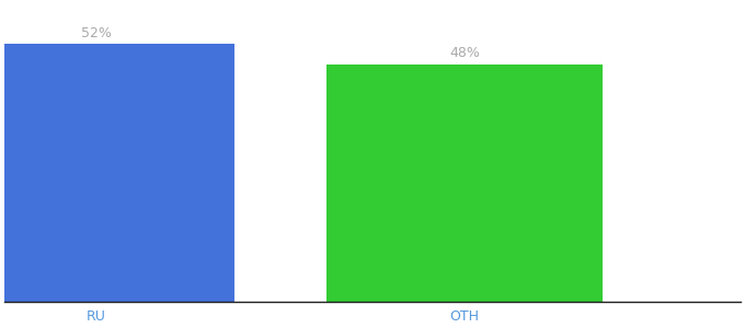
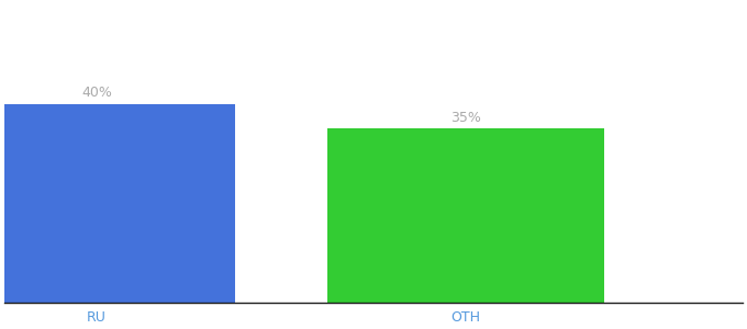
RU: 52% -> 40%
OTH: 48% -> 35%
